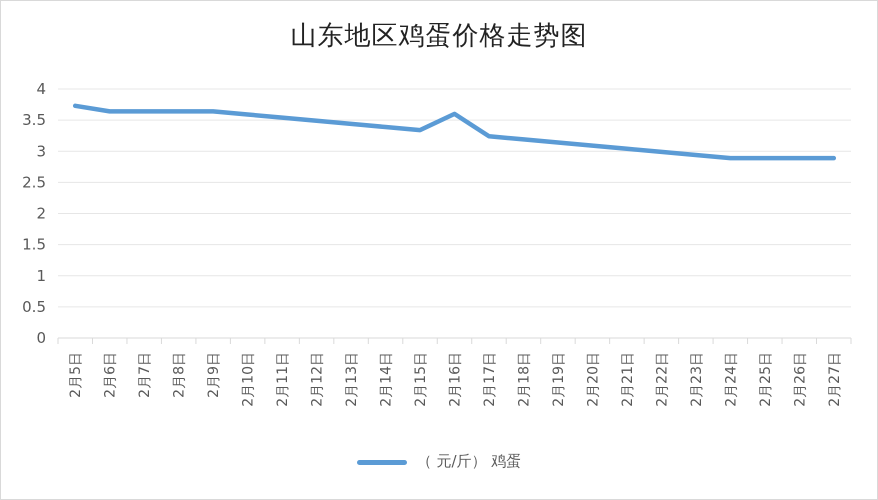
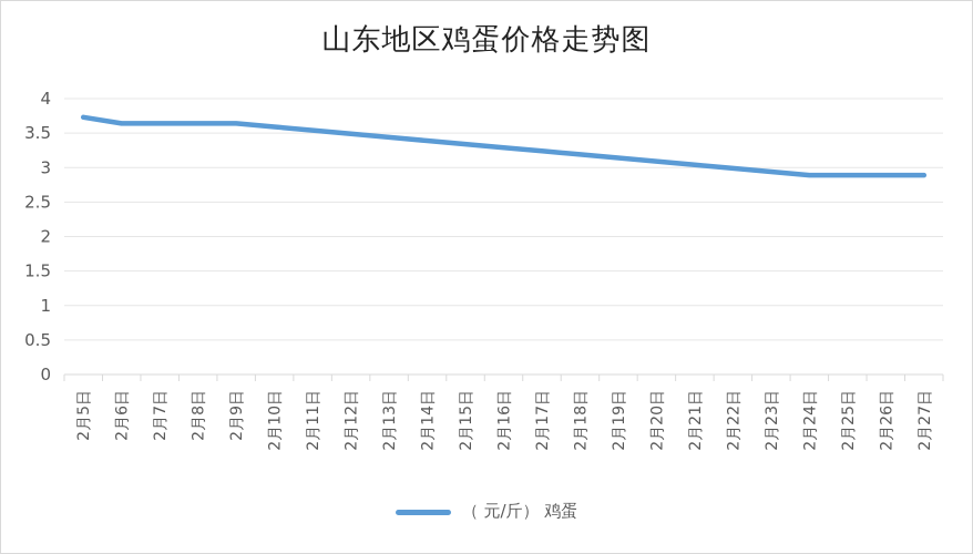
2月16日: 3.6 -> 3.3
